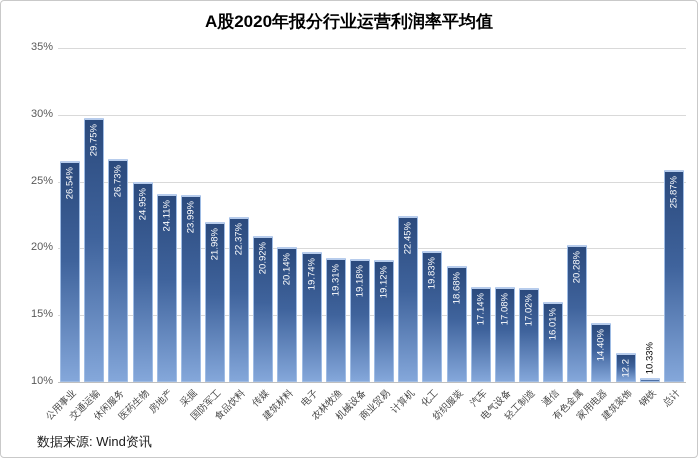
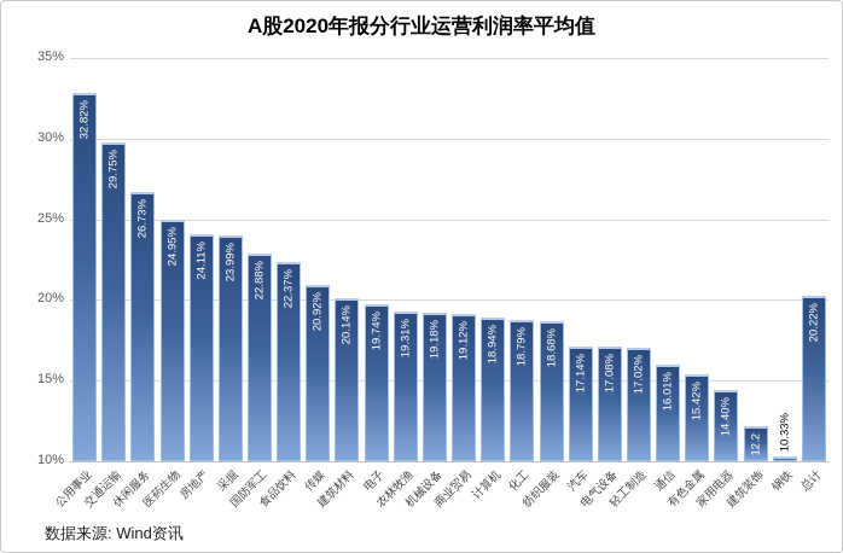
公用事业: 26.54% -> 32.82%
国防军工: 21.98% -> 22.88%
计算机: 22.45% -> 18.94%
化工: 19.83% -> 18.79%
有色金属: 20.28% -> 15.42%
总计: 25.87% -> 20.22%
